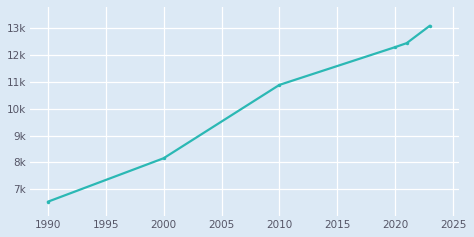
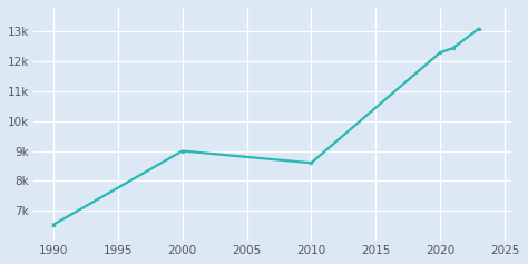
2000: 8.15k -> 9.00k
2010: 10.89k -> 8.60k
